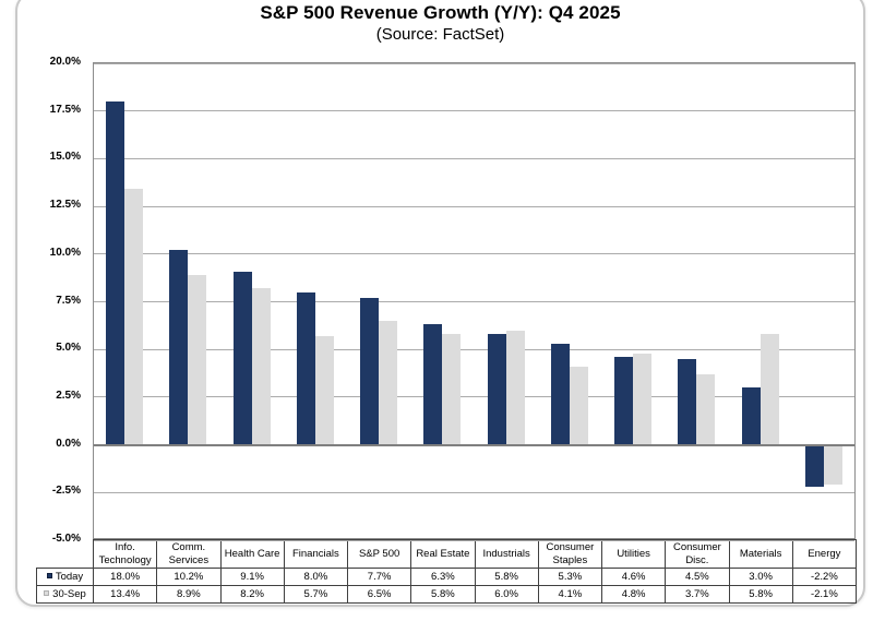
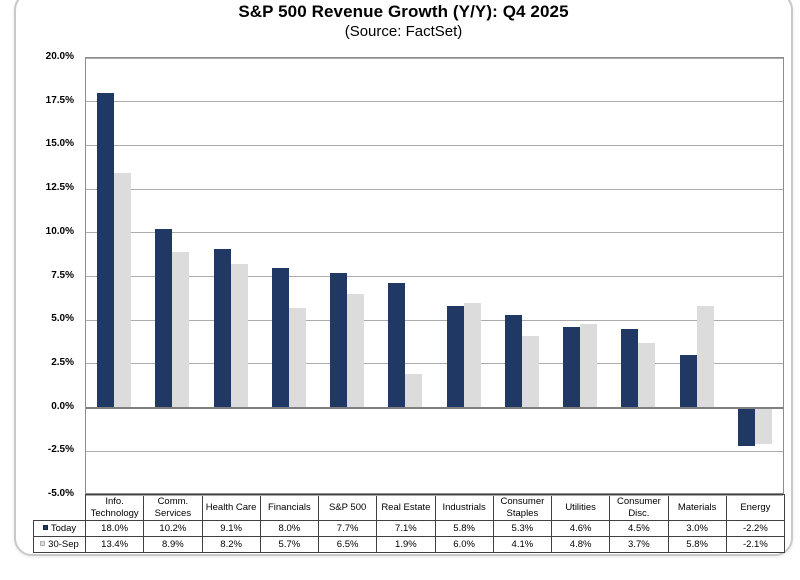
Today/Real Estate: 6.3% -> 7.1%
30-Sep/Real Estate: 5.8% -> 1.9%
